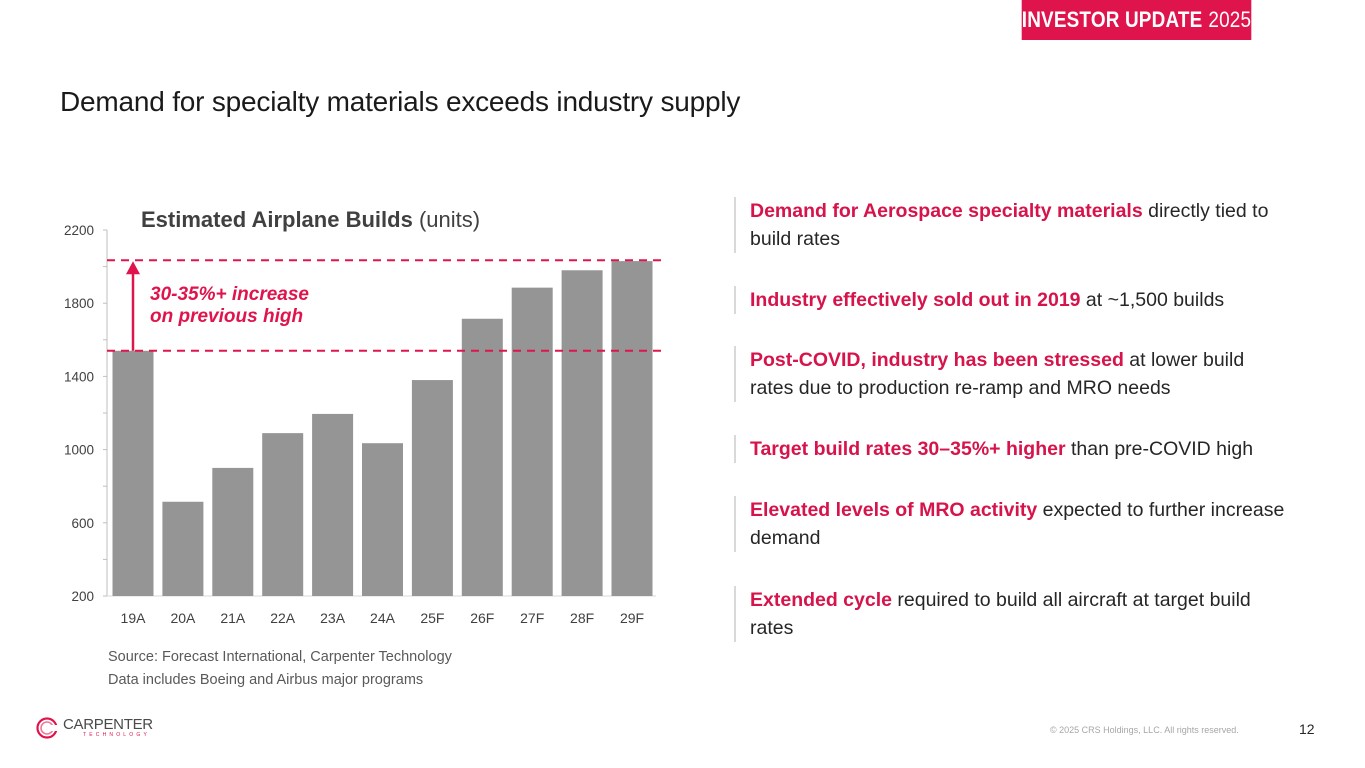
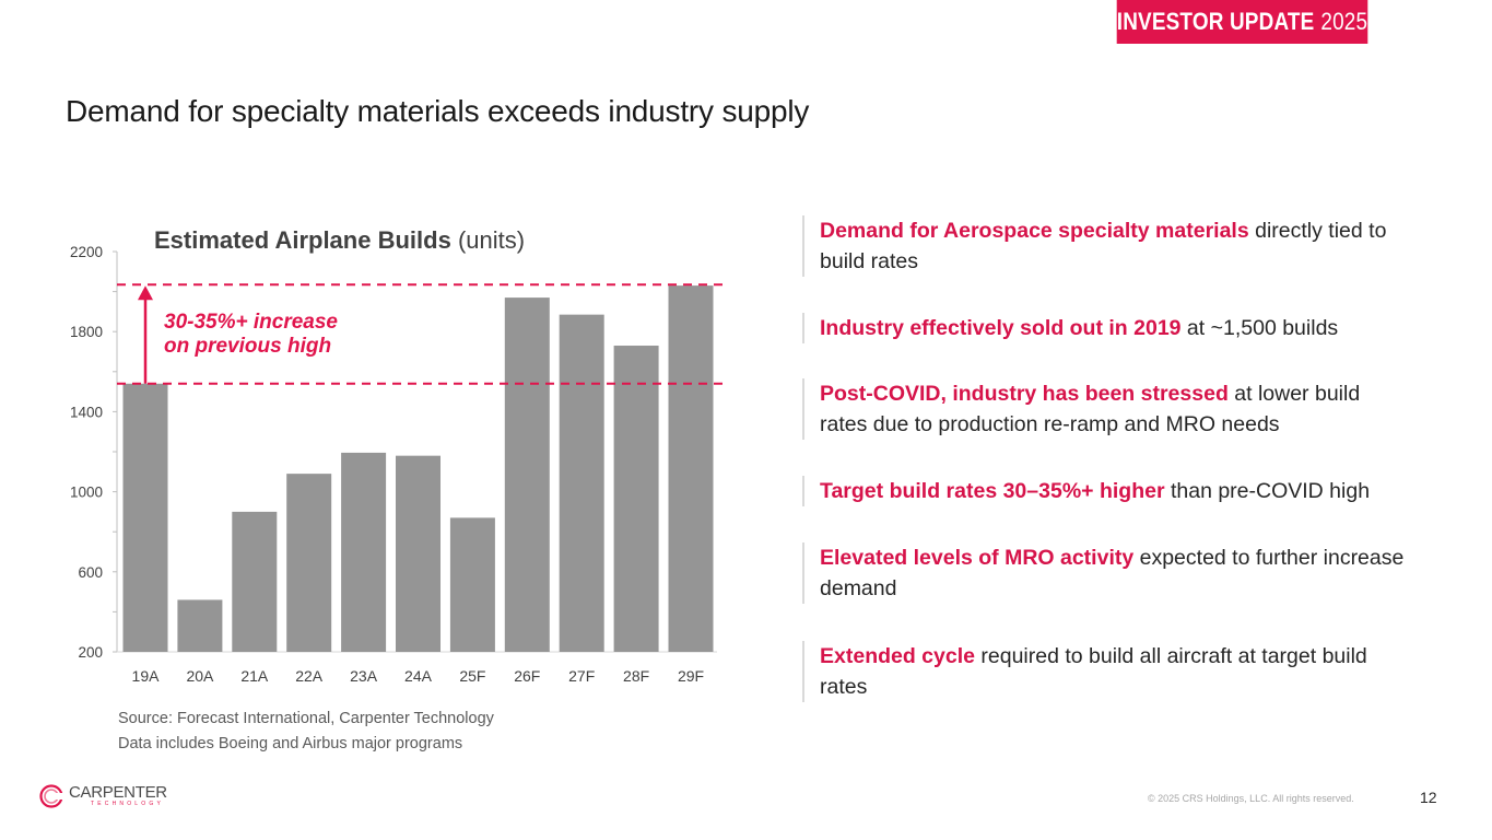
20A: 720 -> 460
24A: 1040 -> 1180
25F: 1380 -> 870
26F: 1720 -> 1970
28F: 1980 -> 1730
